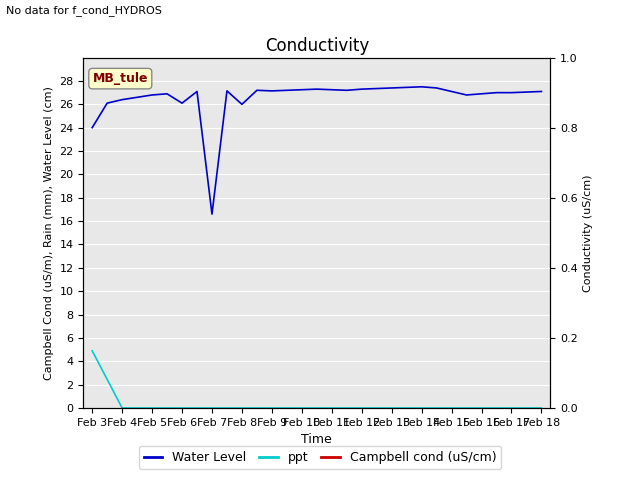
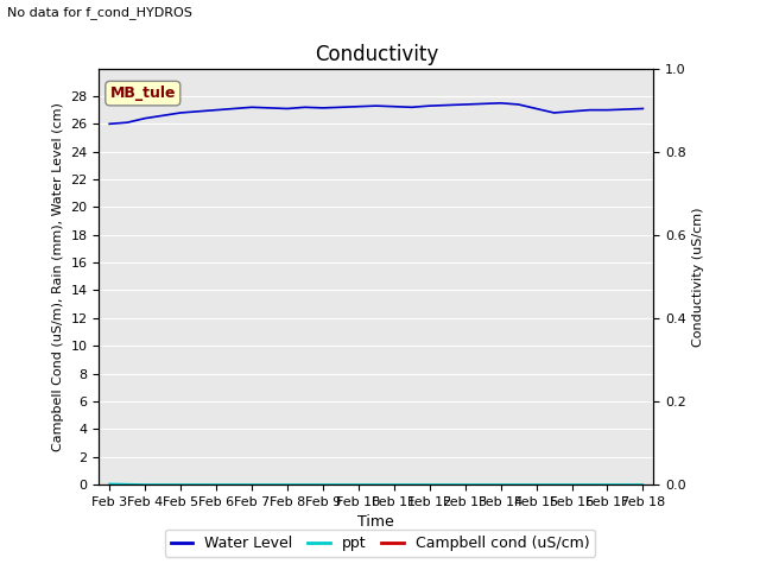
Water Level/Feb 3: 24.0 -> 26.0
ppt/Feb 3: 4.9 -> 0.1
Water Level/Feb 6: 26.1 -> 27.0
Water Level/Feb 7: 16.6 -> 27.2
Water Level/Feb 8: 26.0 -> 27.1
